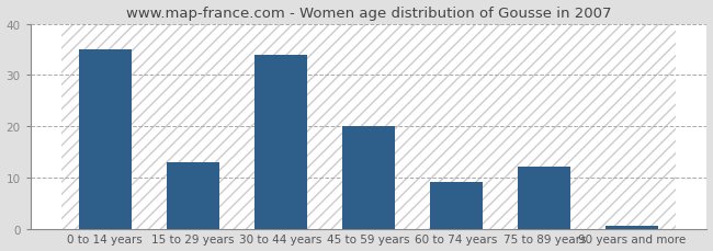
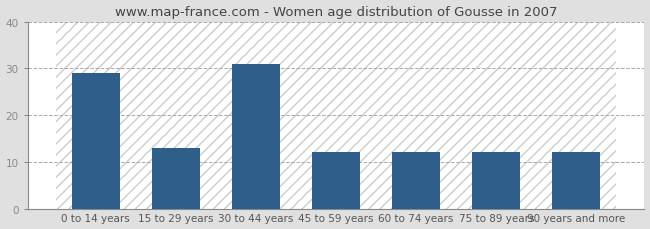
0 to 14 years: 35.0 -> 29.0
30 to 44 years: 34.0 -> 31.0
45 to 59 years: 20.0 -> 12.0
60 to 74 years: 9.0 -> 12.0
90 years and more: 0.5 -> 12.0
